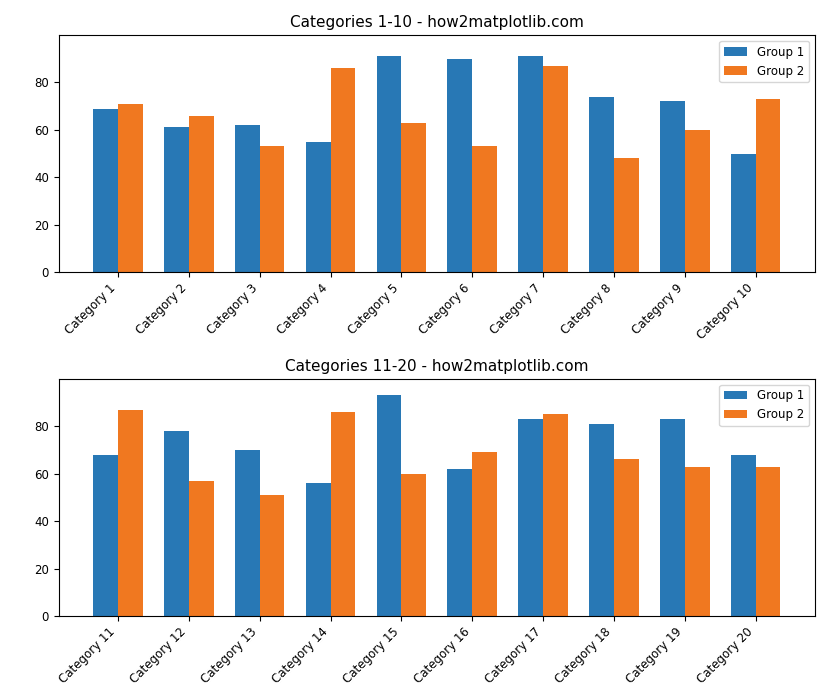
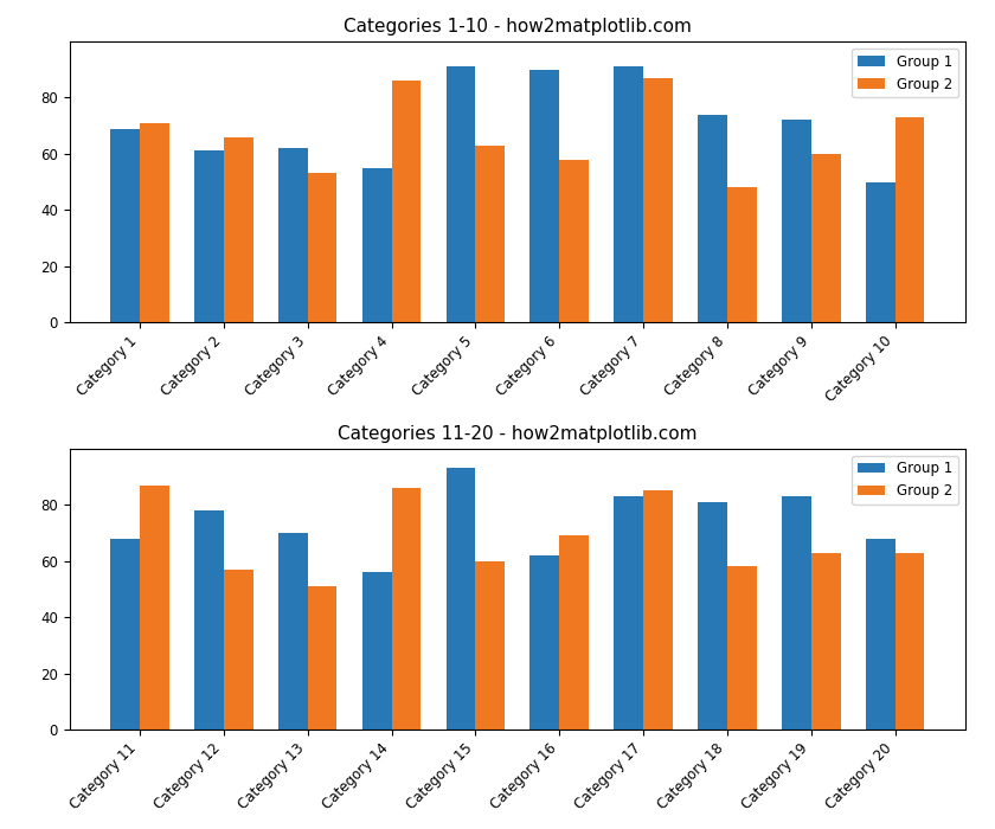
Categories 1-10 - how2matplotlib.com/Group 2/Category 6: 53 -> 58
Categories 11-20 - how2matplotlib.com/Group 2/Category 18: 66 -> 58
